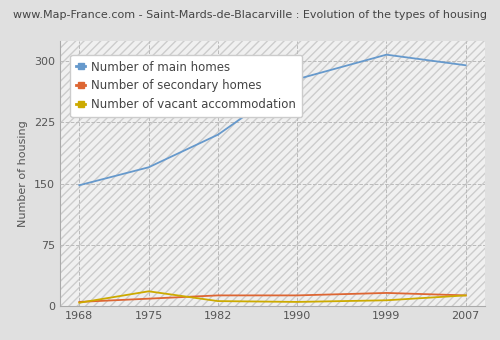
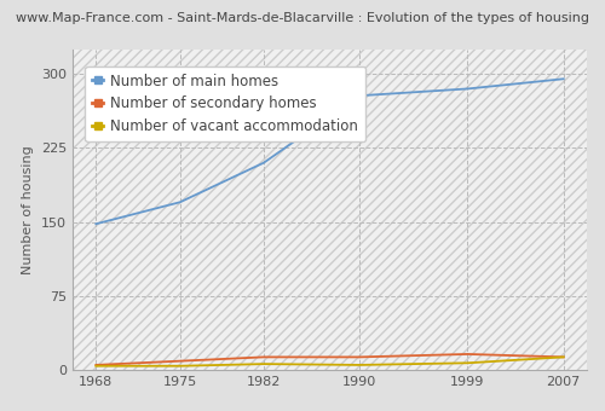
Number of vacant accommodation/1975: 18 -> 4
Number of main homes/1999: 308 -> 285
